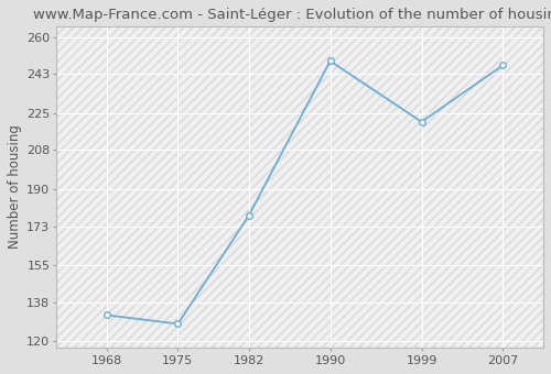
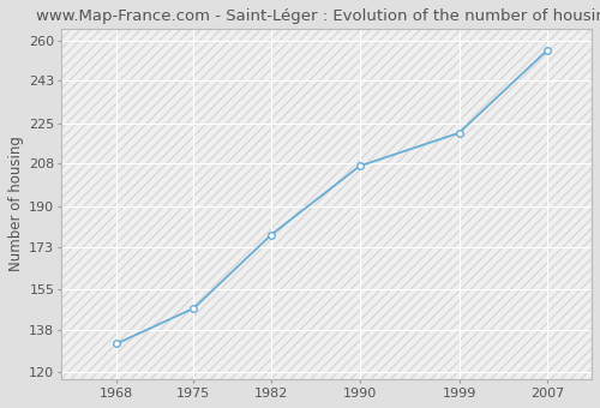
1975: 128 -> 147
1990: 249 -> 207
2007: 247 -> 256
